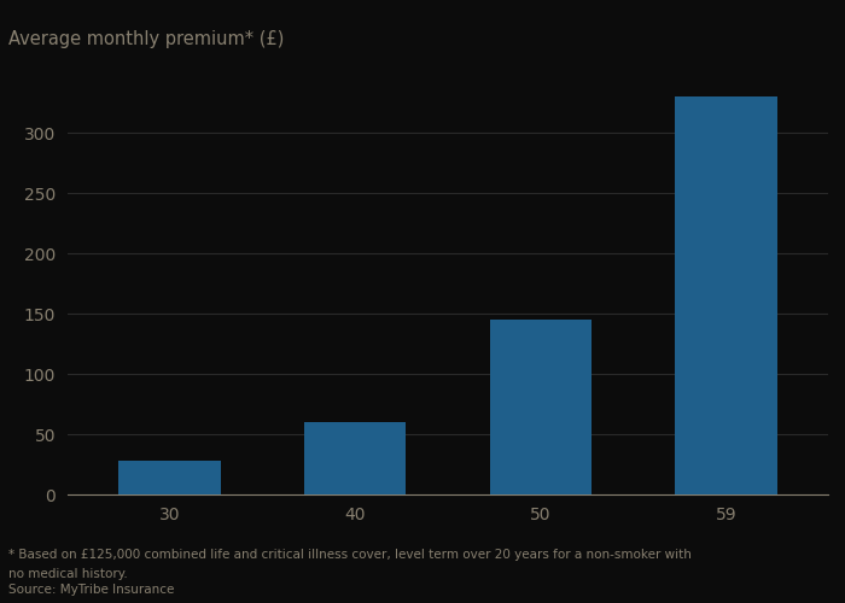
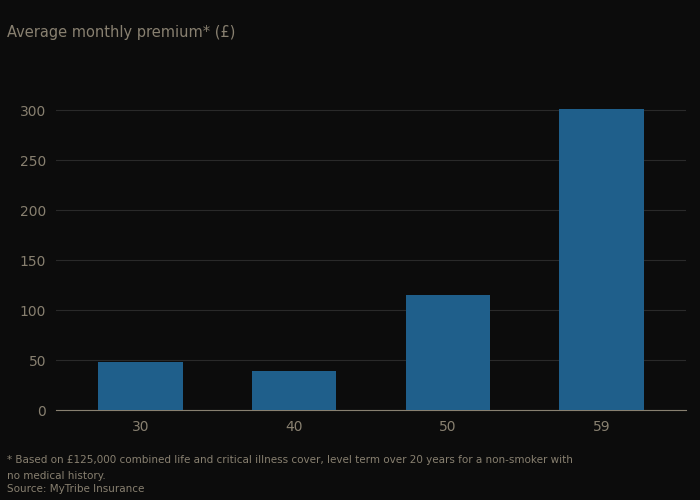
30: 28 -> 48
40: 60 -> 39
50: 145 -> 115
59: 330 -> 301
